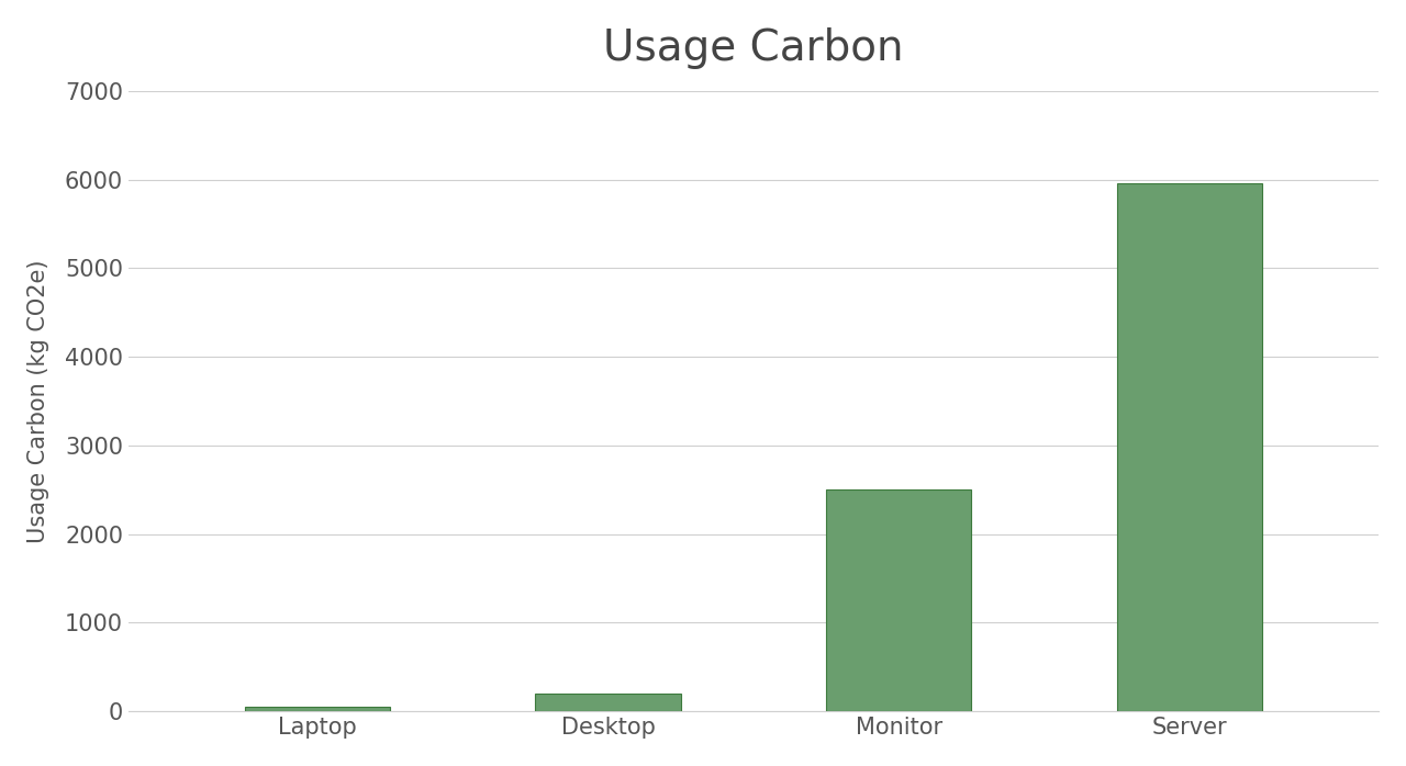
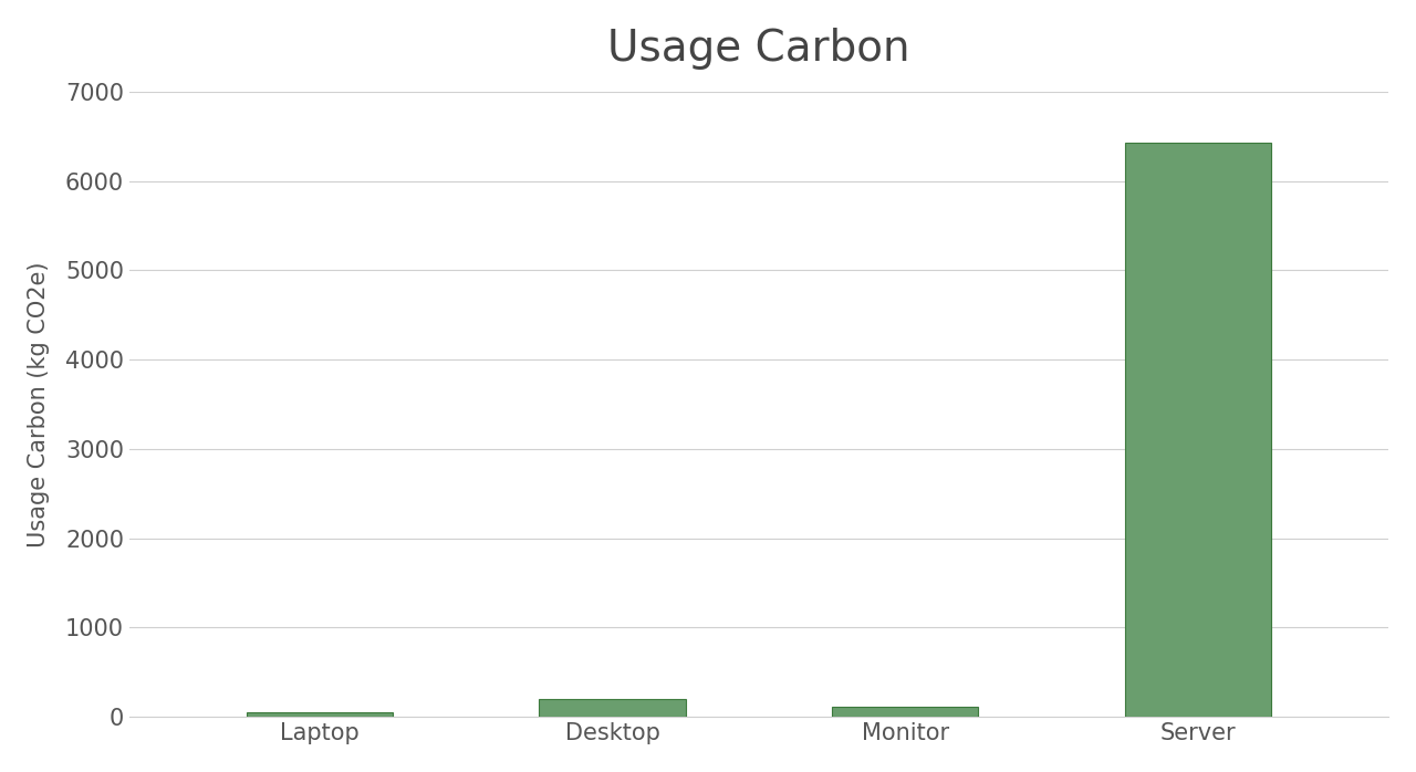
Monitor: 2500 -> 110
Server: 5960 -> 6430
